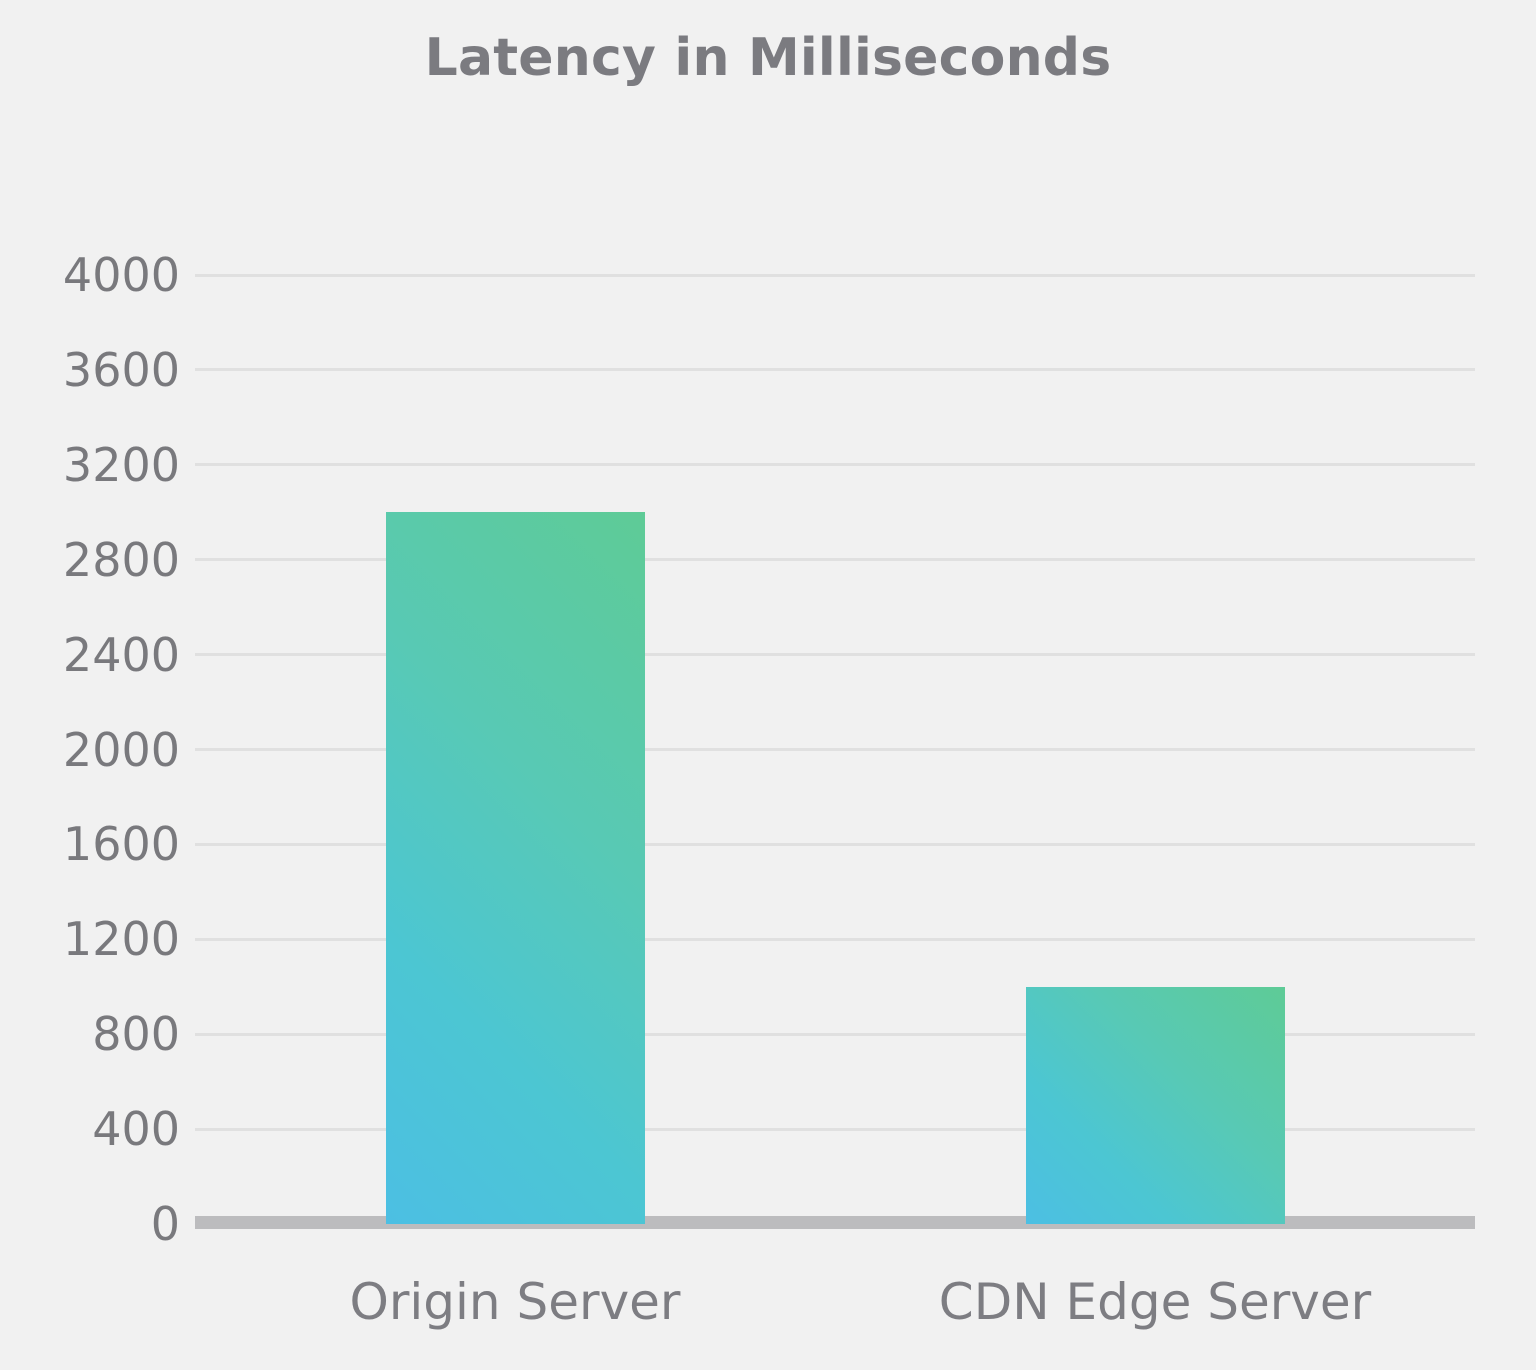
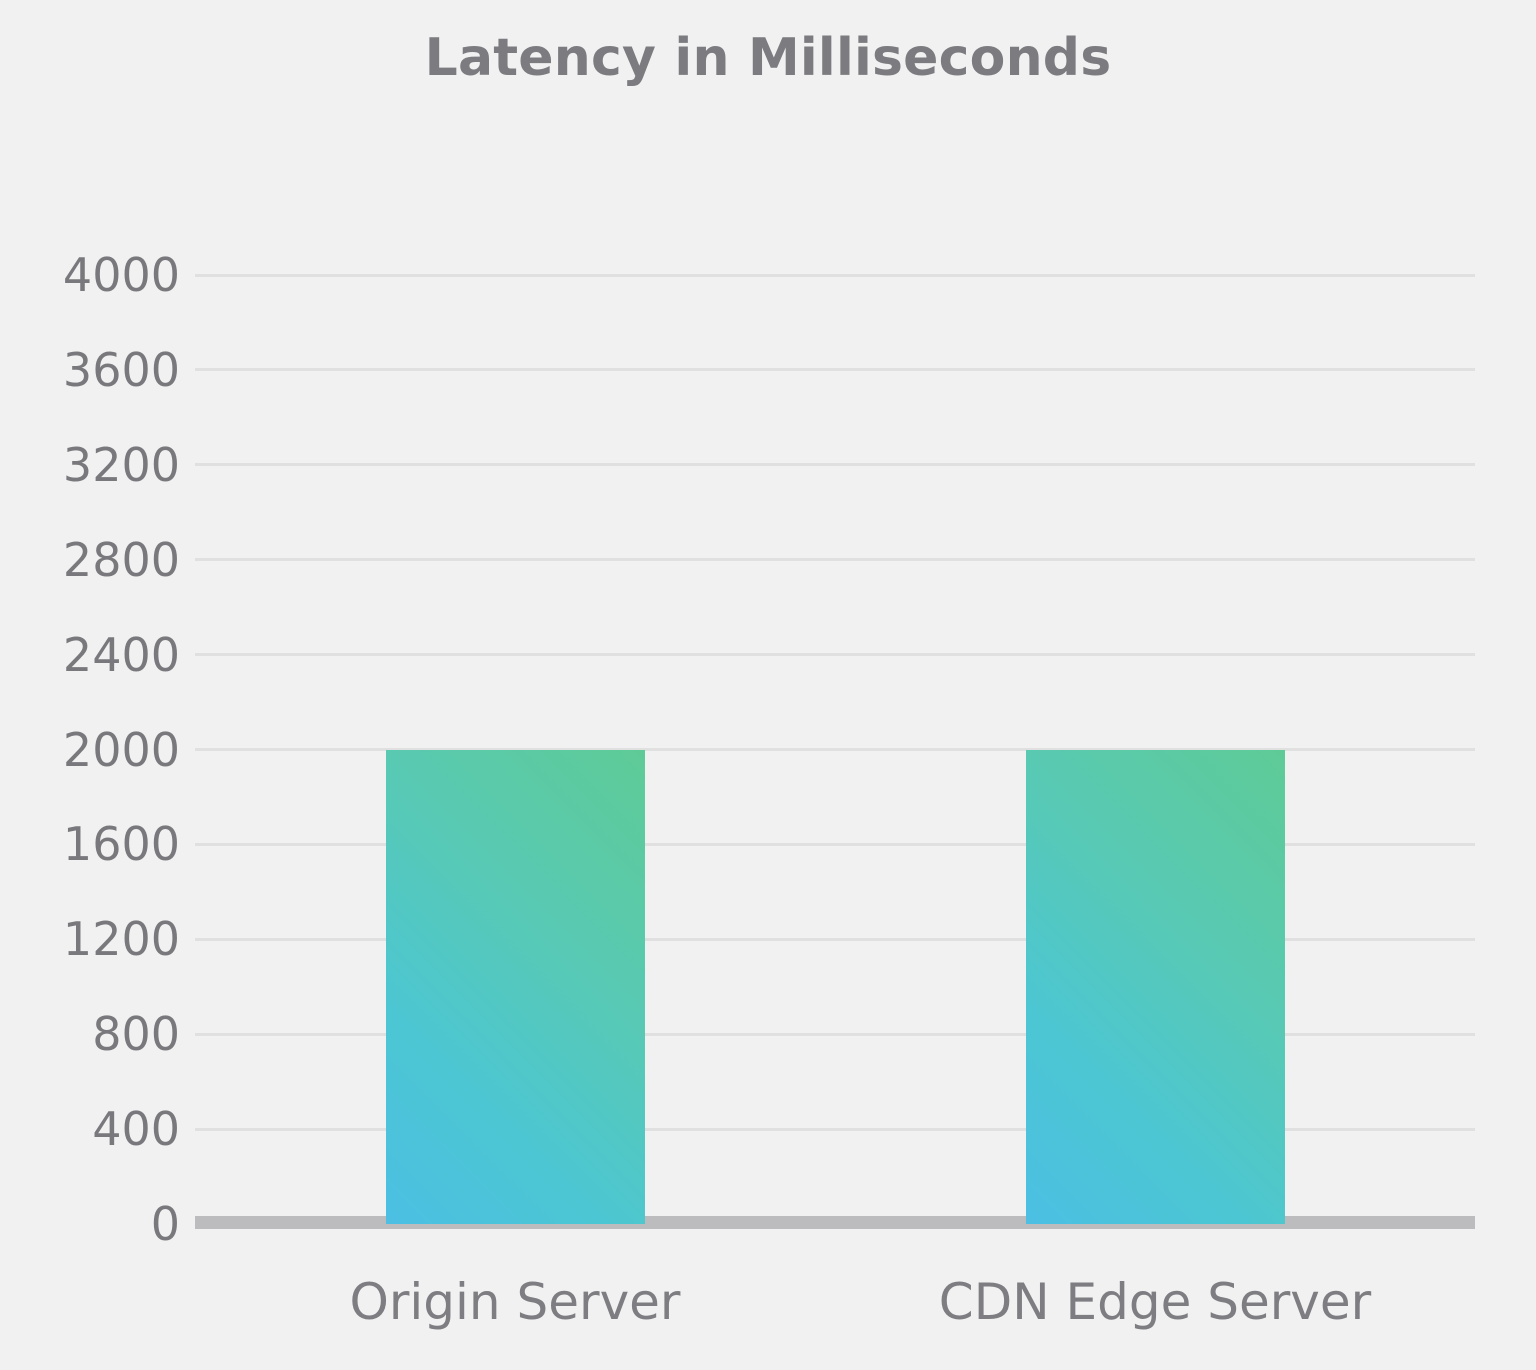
Origin Server: 3000 -> 2000
CDN Edge Server: 1000 -> 2000
